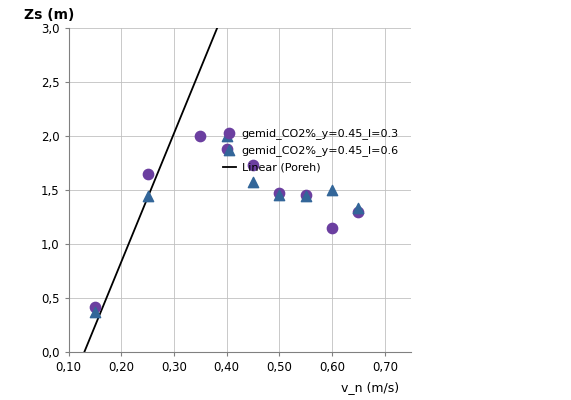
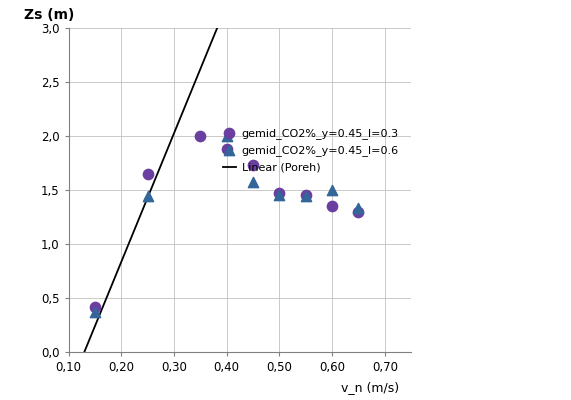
gemid_CO2%_y=0.45_l=0.3/0,60: 1,15 -> 1,35
